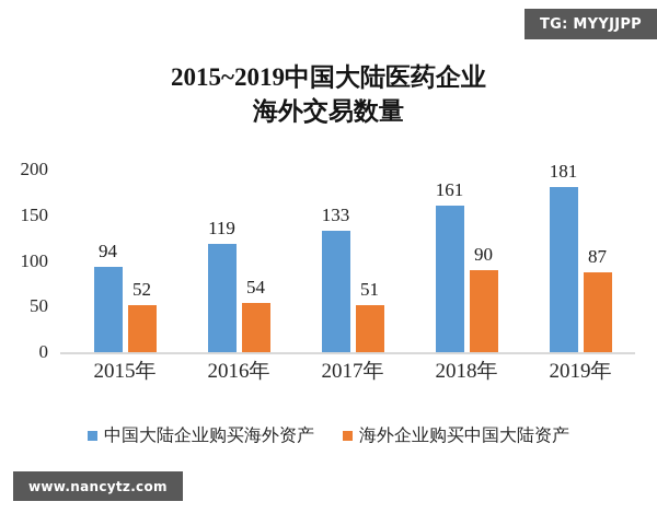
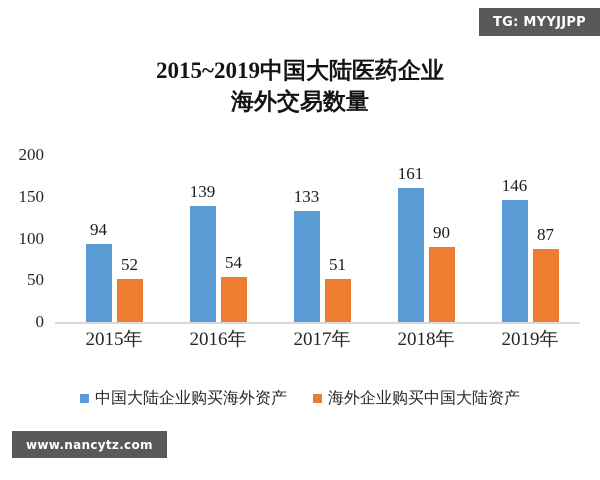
中国大陆企业购买海外资产/2016年: 119 -> 139
中国大陆企业购买海外资产/2019年: 181 -> 146
